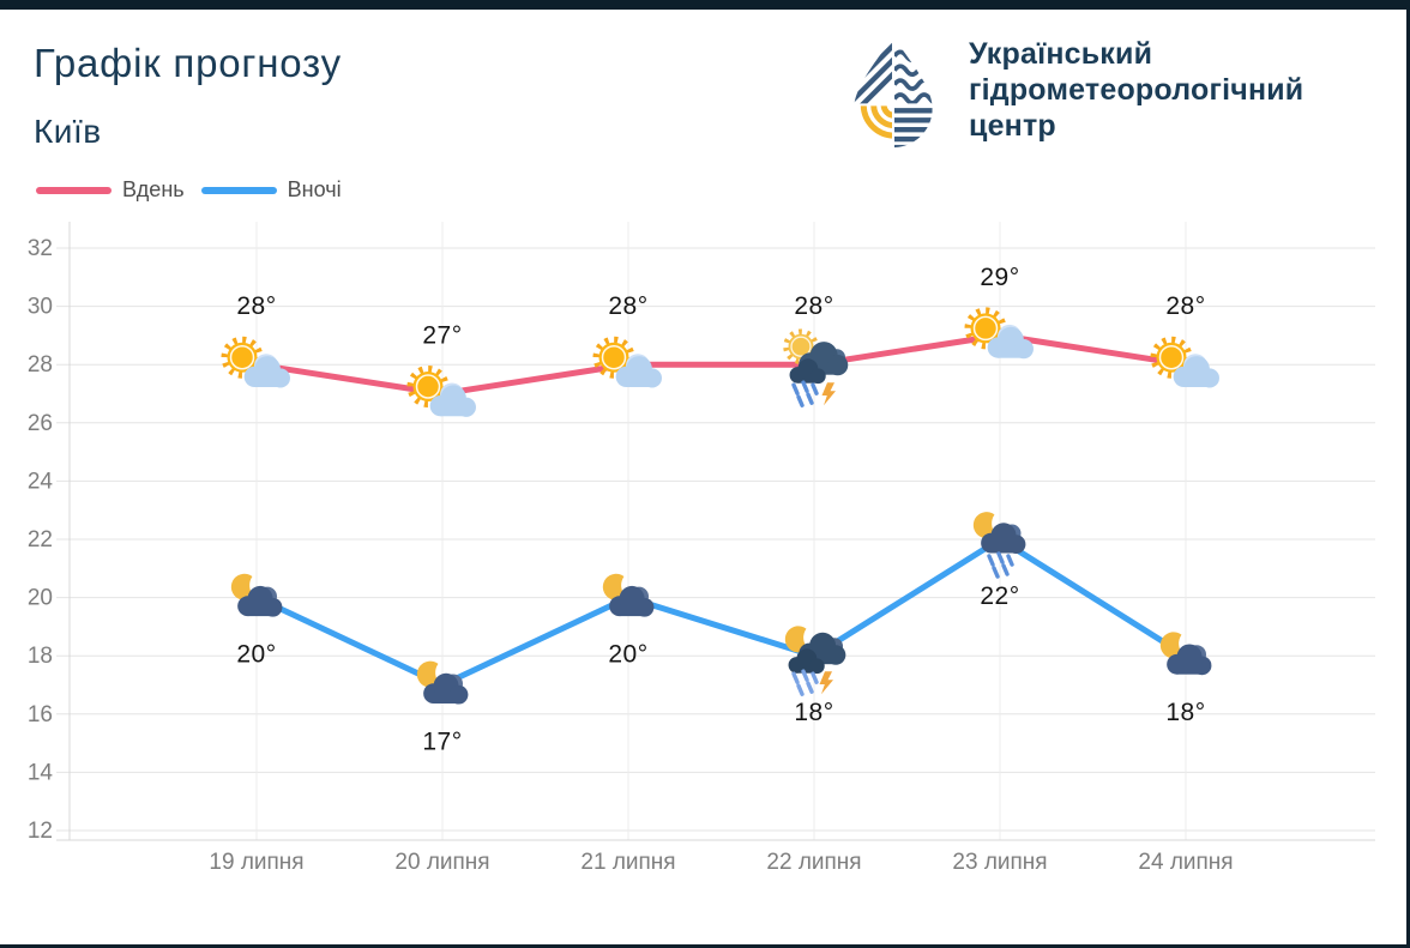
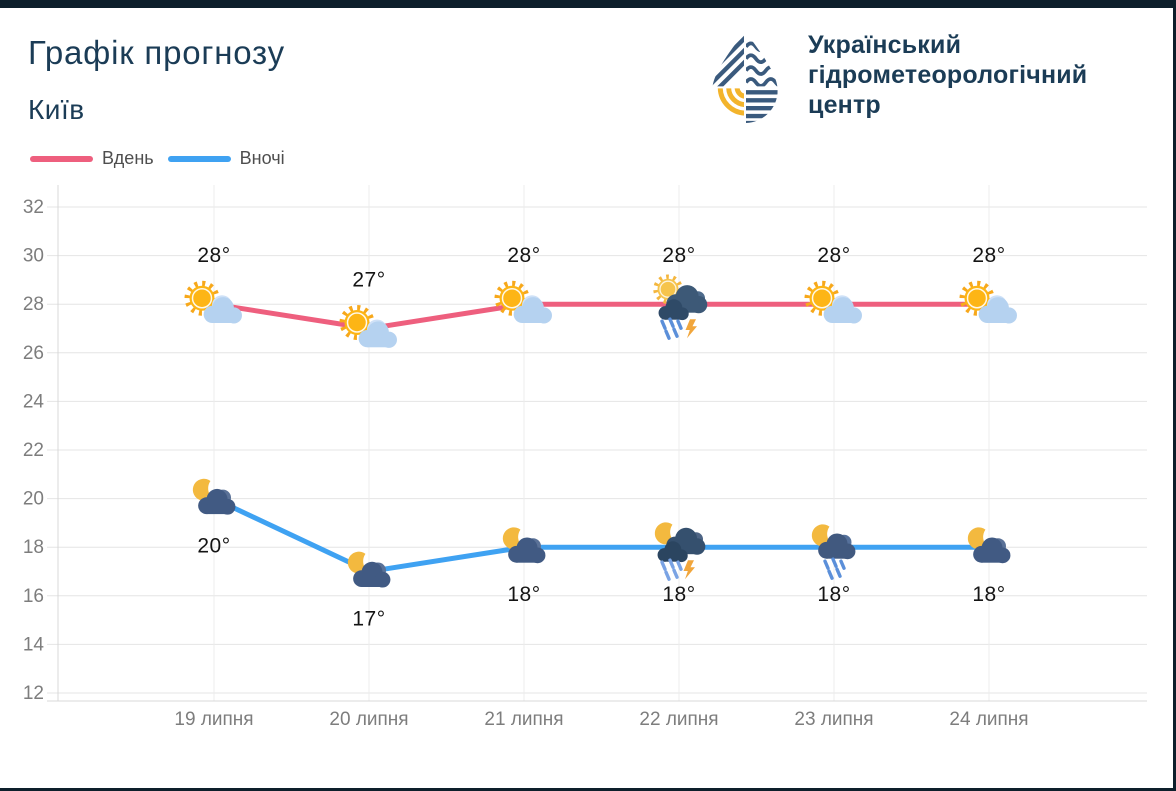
Вночі/21 липня: 20° -> 18°
Вдень/23 липня: 29° -> 28°
Вночі/23 липня: 22° -> 18°
